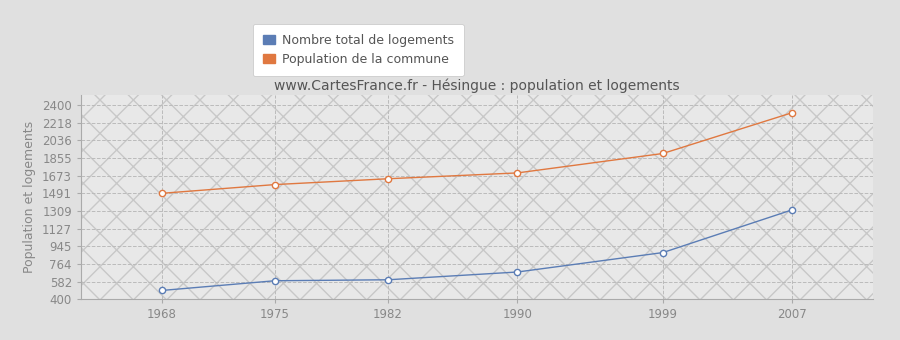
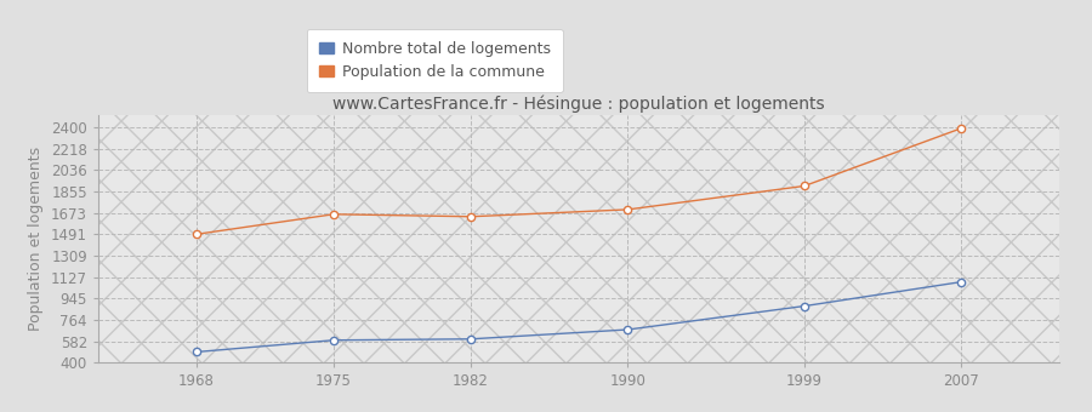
Population de la commune/1975: 1580 -> 1660
Nombre total de logements/2007: 1320 -> 1080
Population de la commune/2007: 2320 -> 2390
